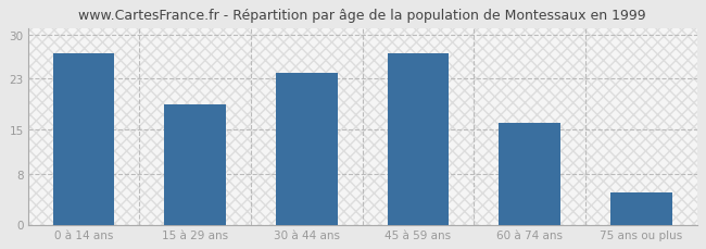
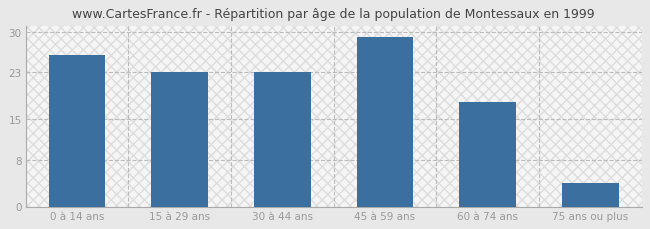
0 à 14 ans: 27 -> 26
15 à 29 ans: 19 -> 23
30 à 44 ans: 24 -> 23
45 à 59 ans: 27 -> 29
60 à 74 ans: 16 -> 18
75 ans ou plus: 5 -> 4
